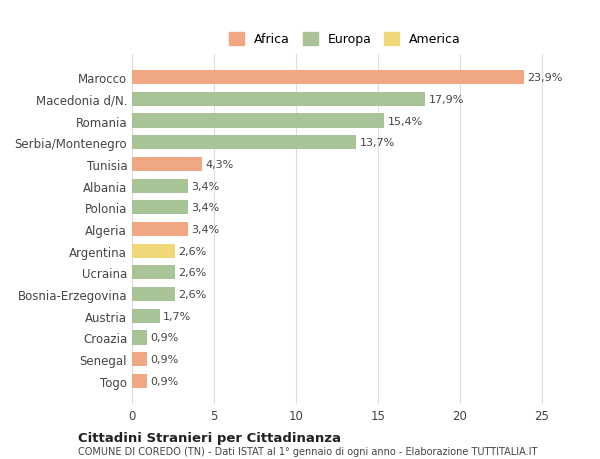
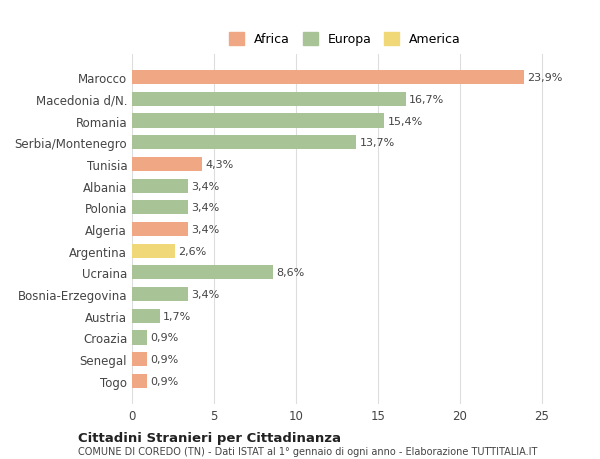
Macedonia d/N.: 17,9% -> 16,7%
Ucraina: 2,6% -> 8,6%
Bosnia-Erzegovina: 2,6% -> 3,4%
